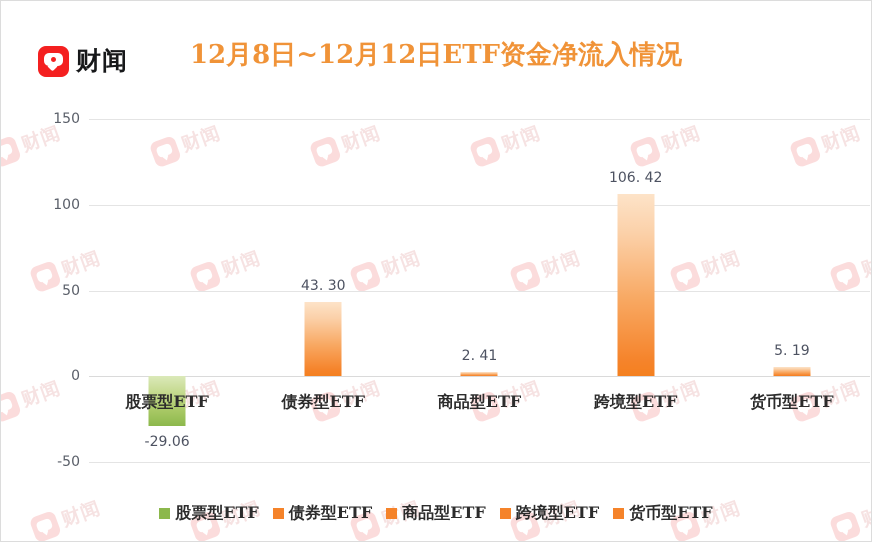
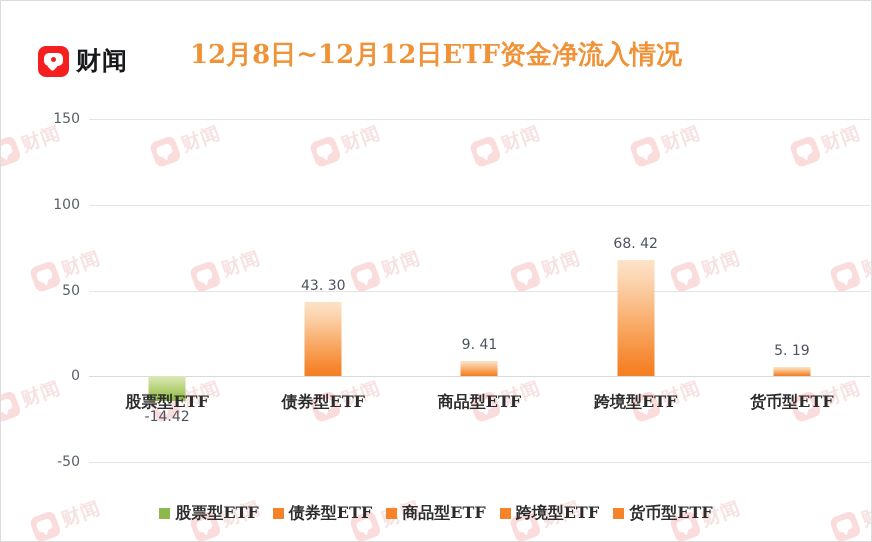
股票型ETF: -29.06 -> -14.42
商品型ETF: 2 -> 9
跨境型ETF: 106 -> 68
